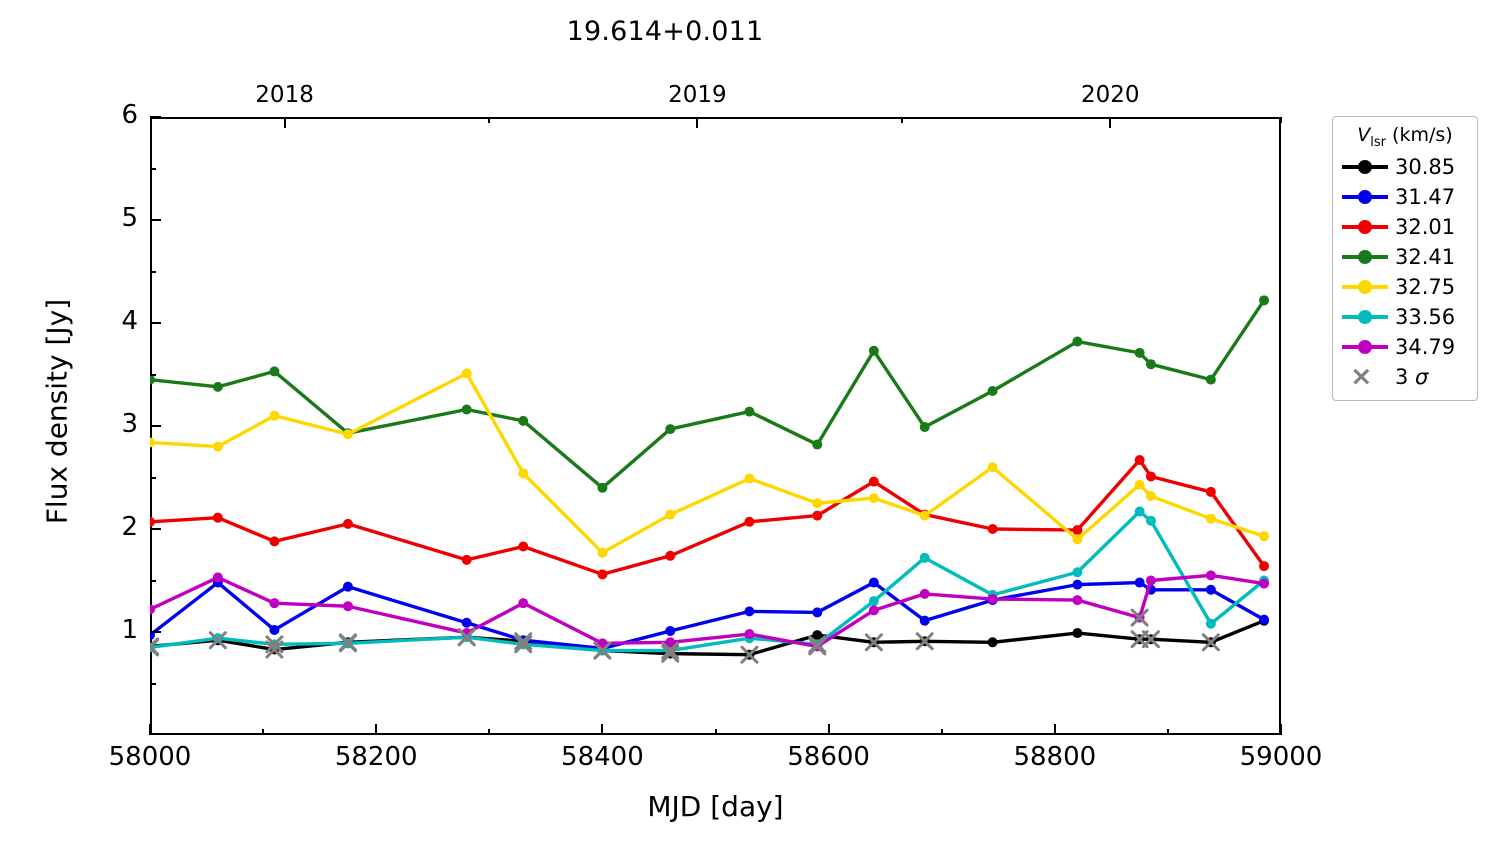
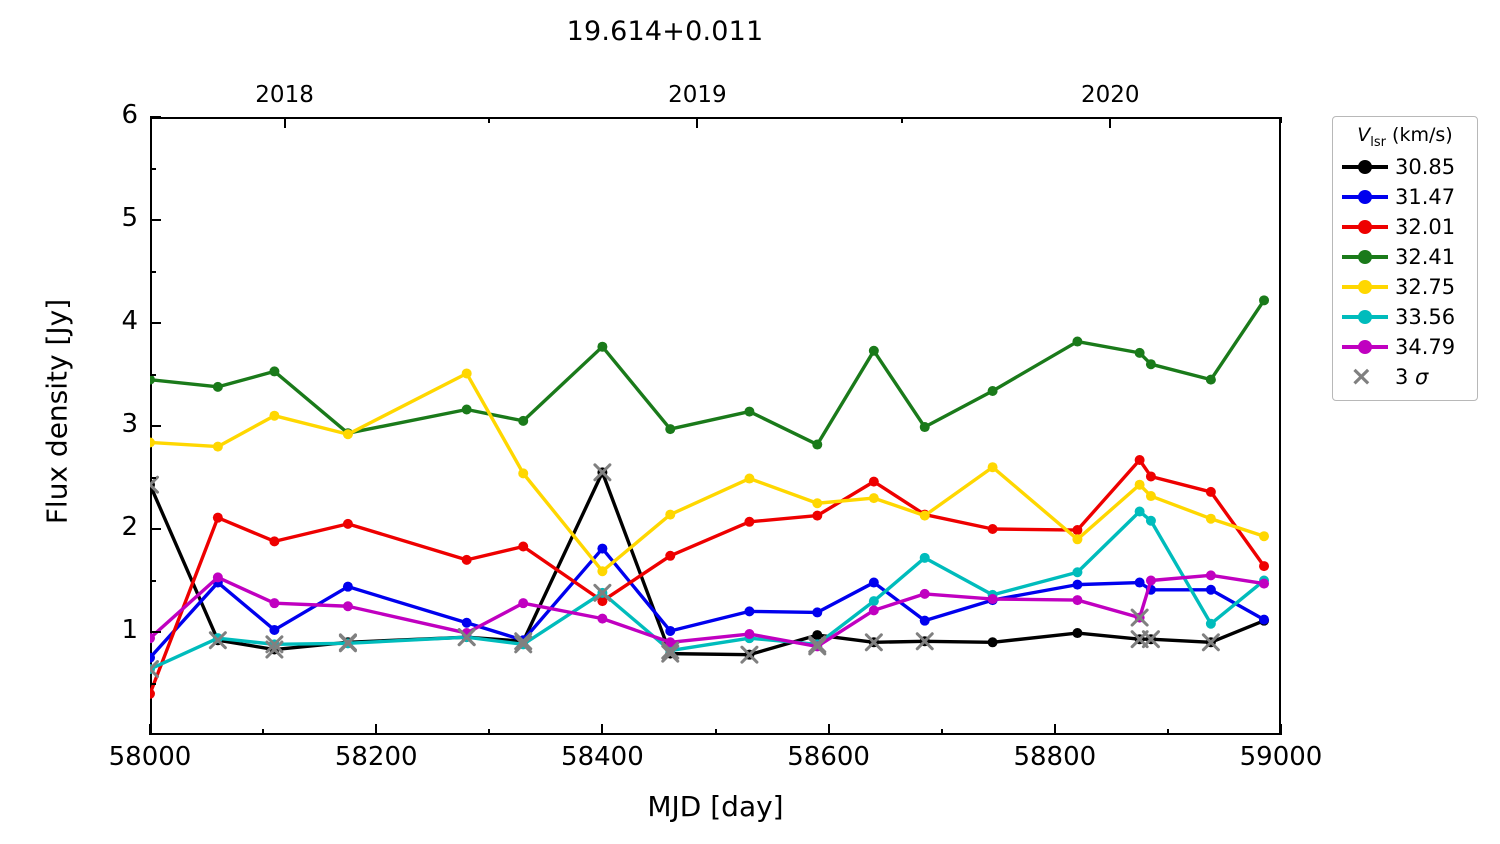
30.85/58000: 0.86 -> 2.43
31.47/58000: 0.97 -> 0.75
32.01/58000: 2.07 -> 0.40
33.56/58000: 0.85 -> 0.64
34.79/58000: 1.22 -> 0.94
30.85/58400: 0.82 -> 2.55
31.47/58400: 0.84 -> 1.81
32.01/58400: 1.56 -> 1.30
32.41/58400: 2.40 -> 3.77
32.75/58400: 1.77 -> 1.59
33.56/58400: 0.82 -> 1.38
34.79/58400: 0.89 -> 1.13
